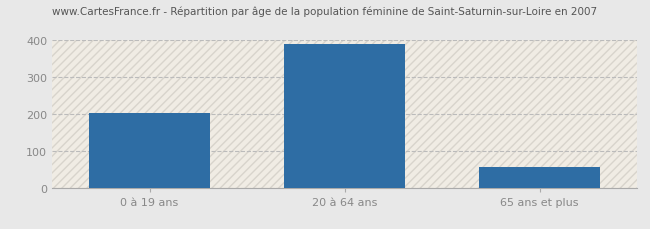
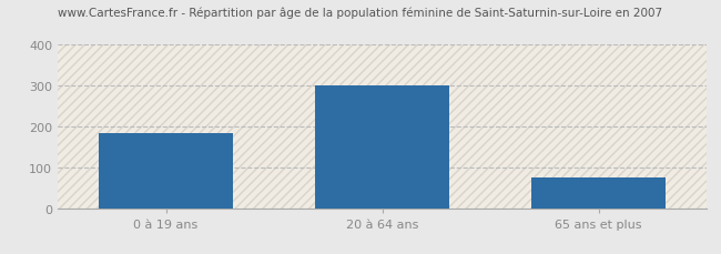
0 à 19 ans: 202 -> 185
20 à 64 ans: 390 -> 300
65 ans et plus: 57 -> 75
